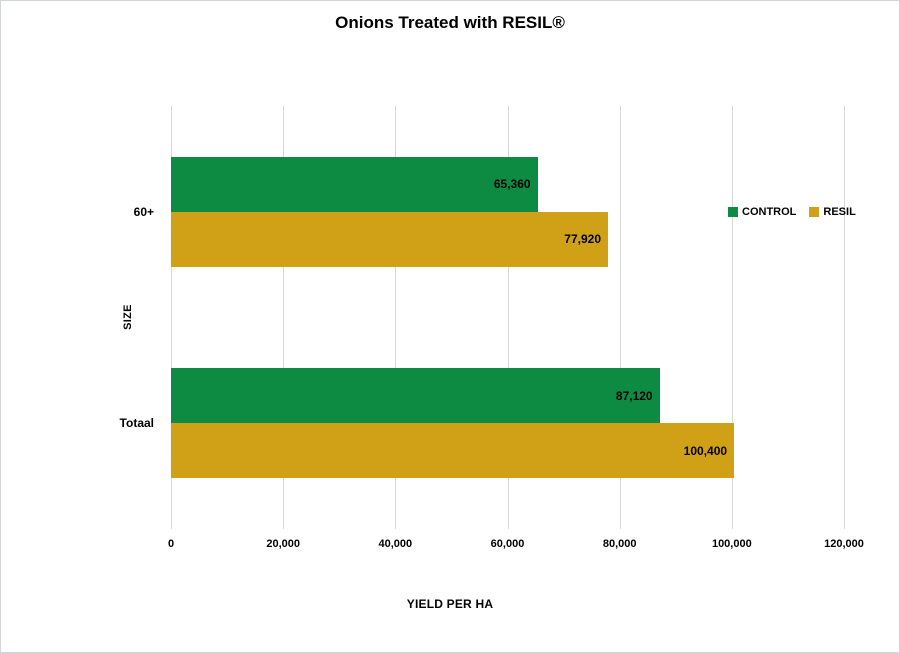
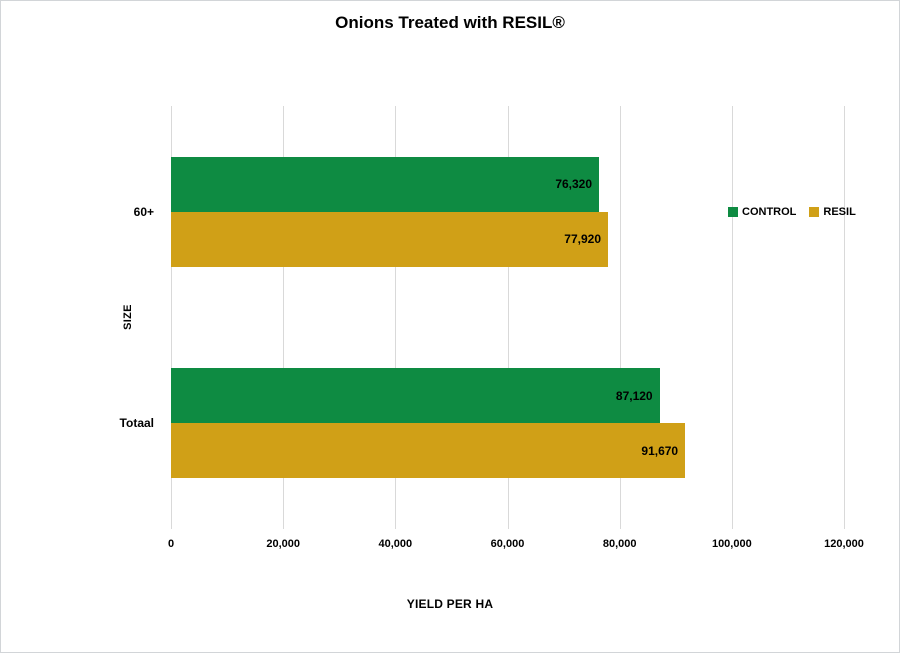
CONTROL/60+: 65,360 -> 76,320
RESIL/Totaal: 100,400 -> 91,670
